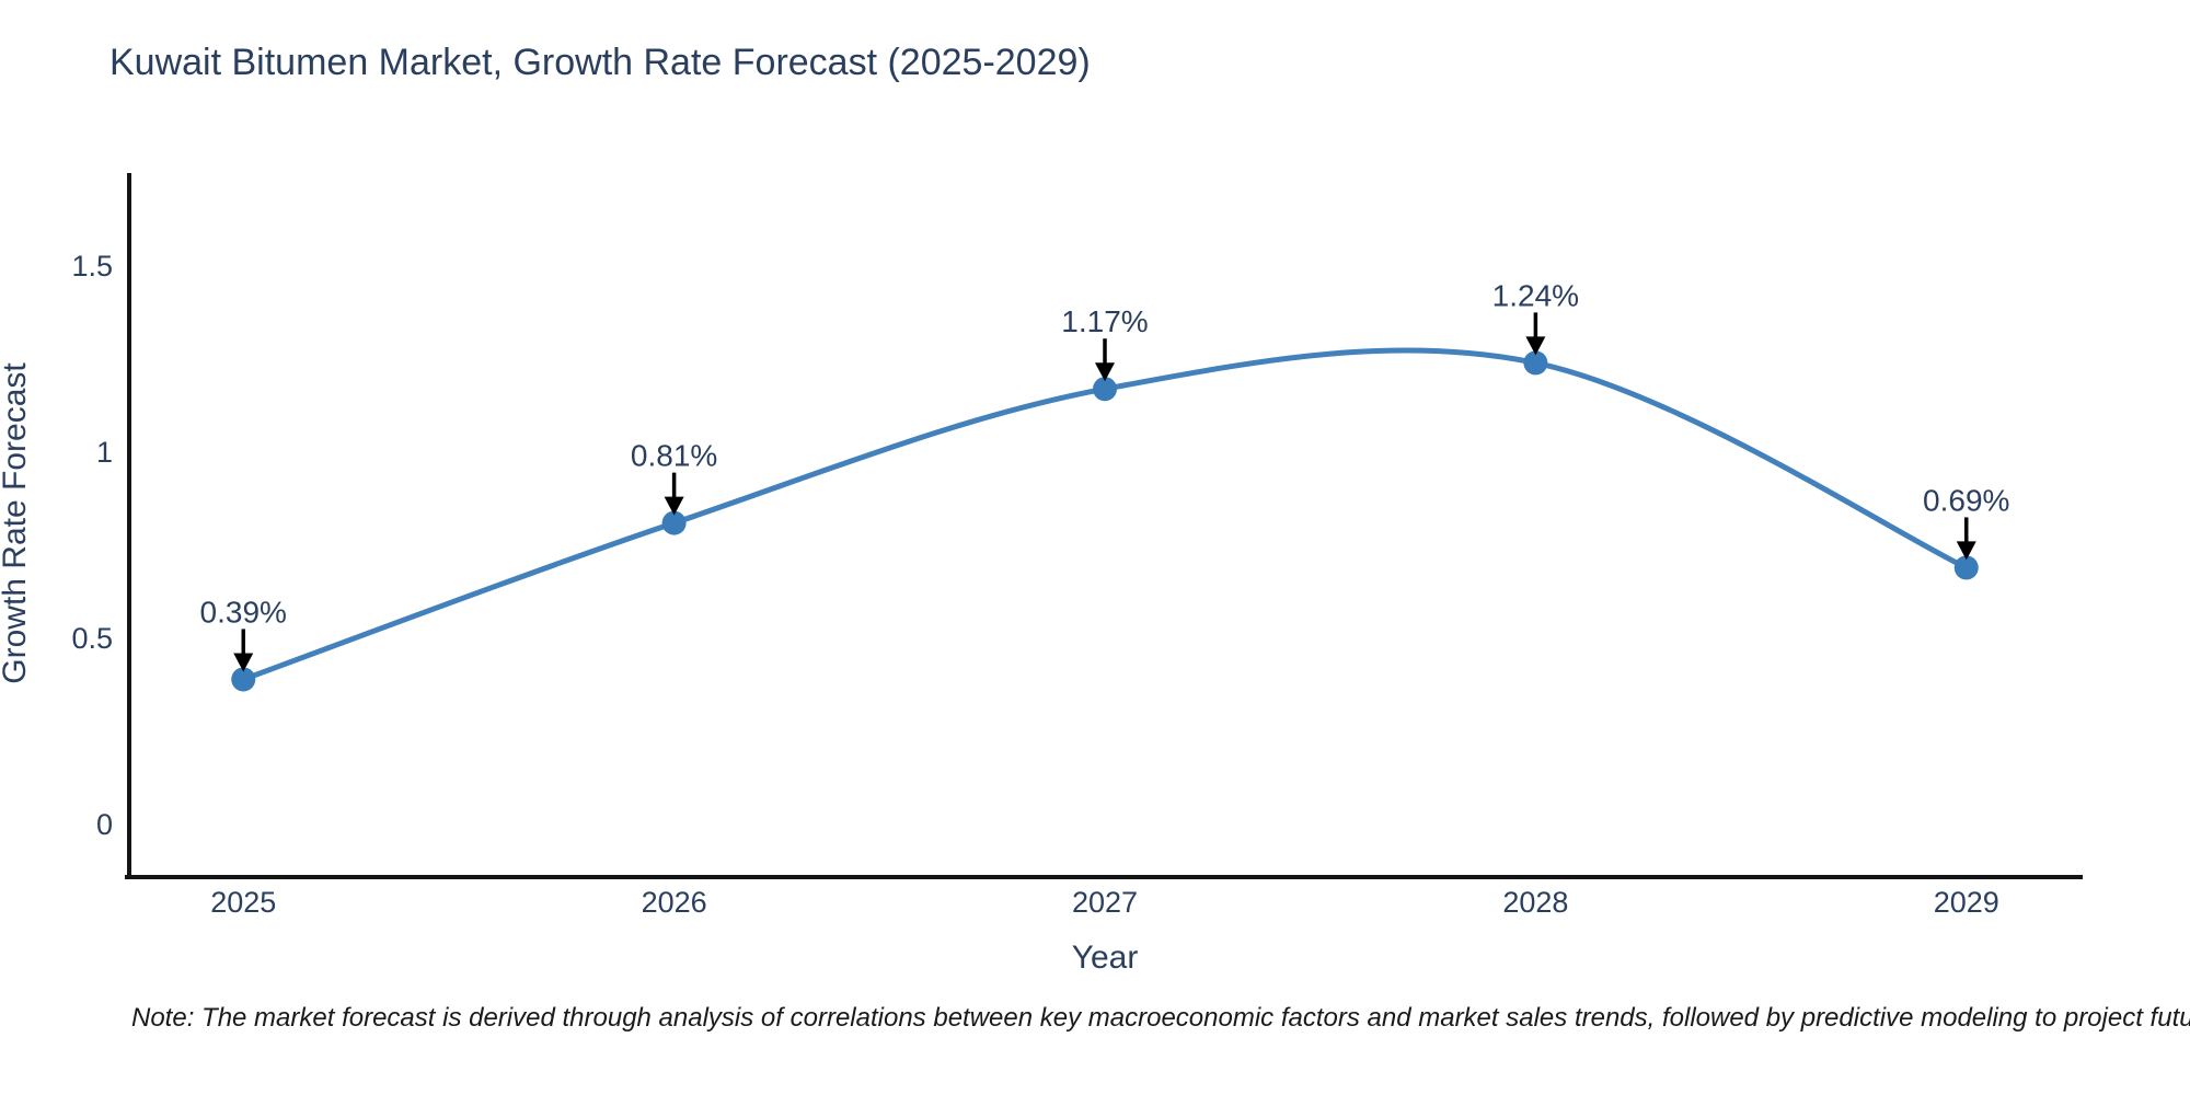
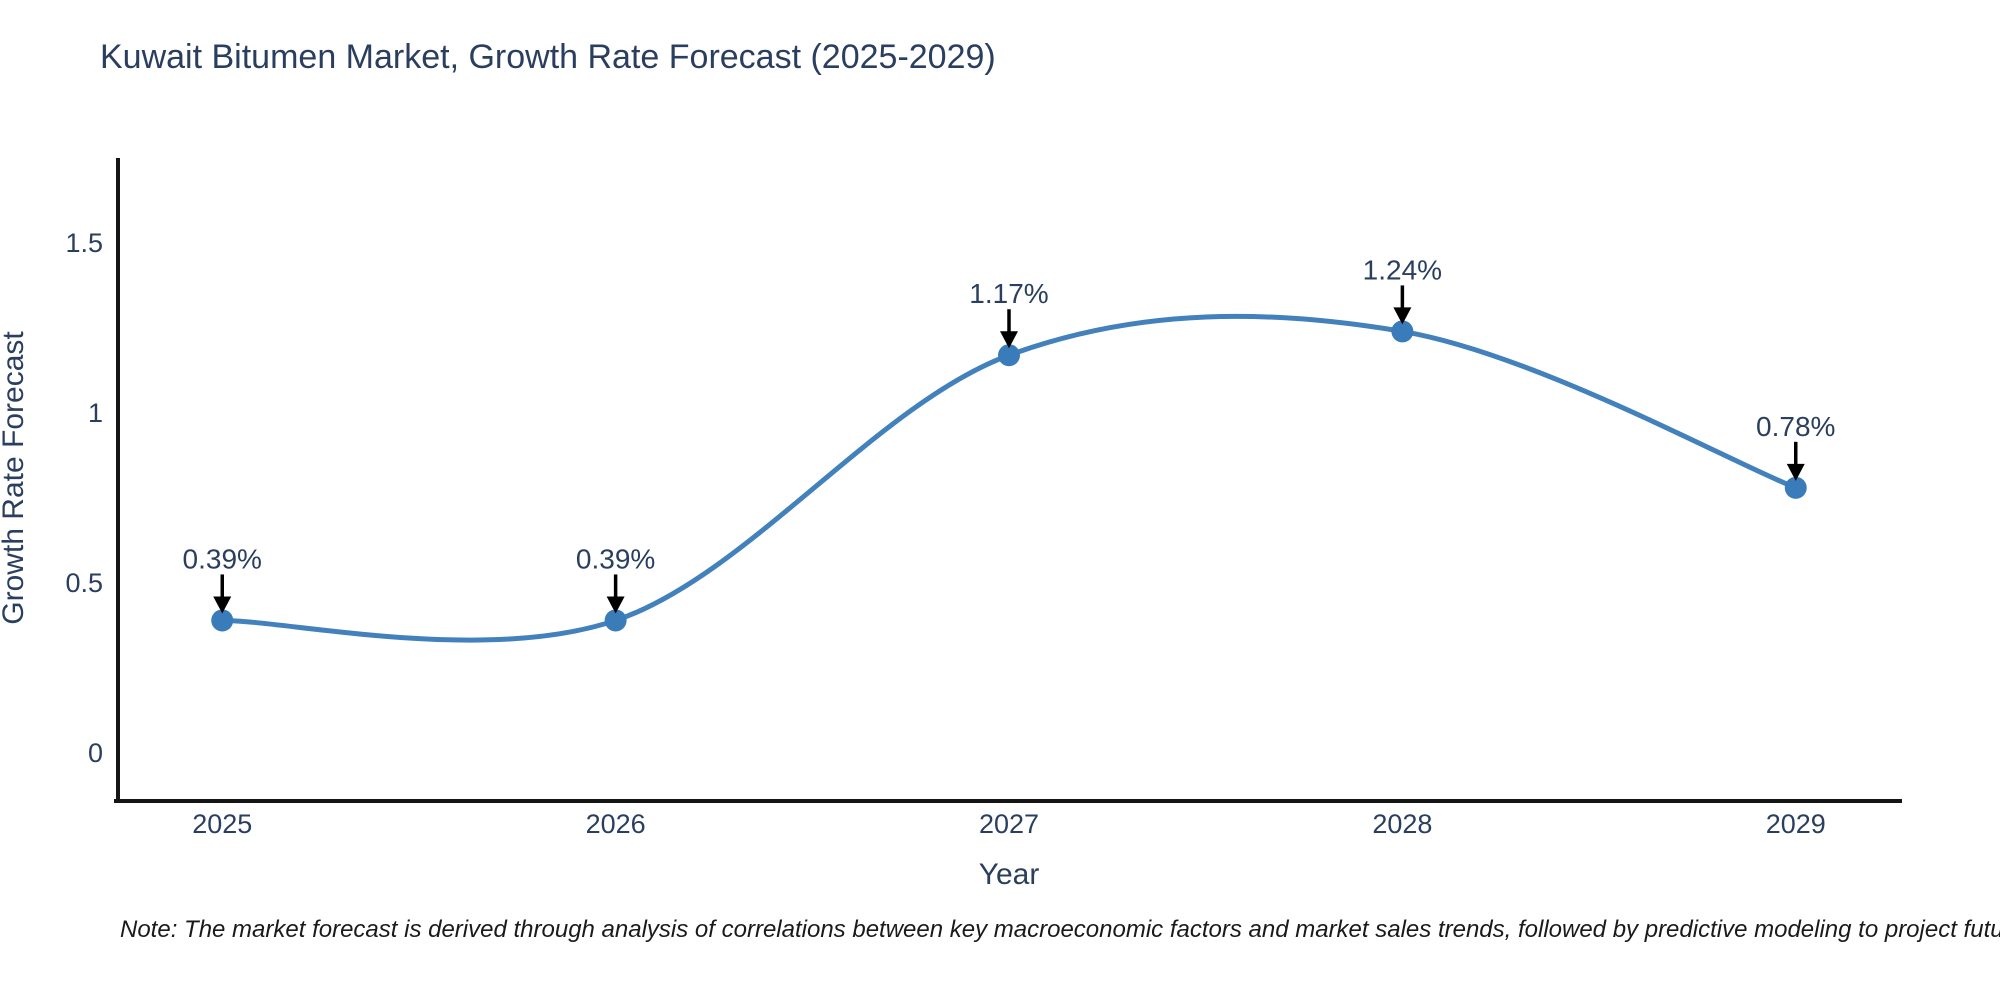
2026: 0.81% -> 0.39%
2029: 0.69% -> 0.78%
